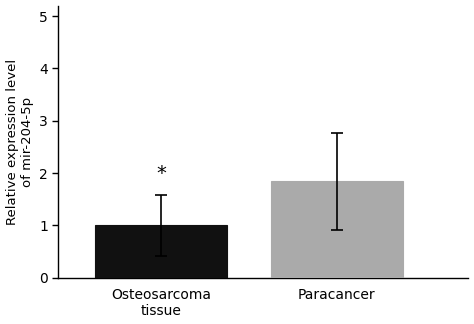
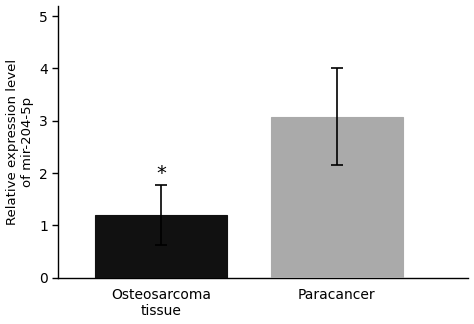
Osteosarcoma tissue: 1.00 -> 1.20
Paracancer: 1.84 -> 3.08
